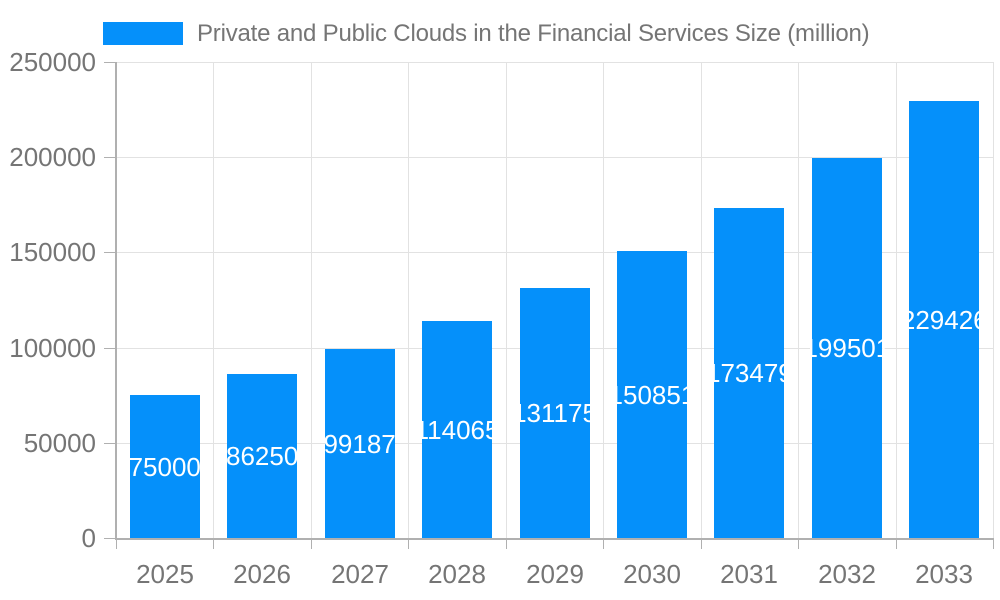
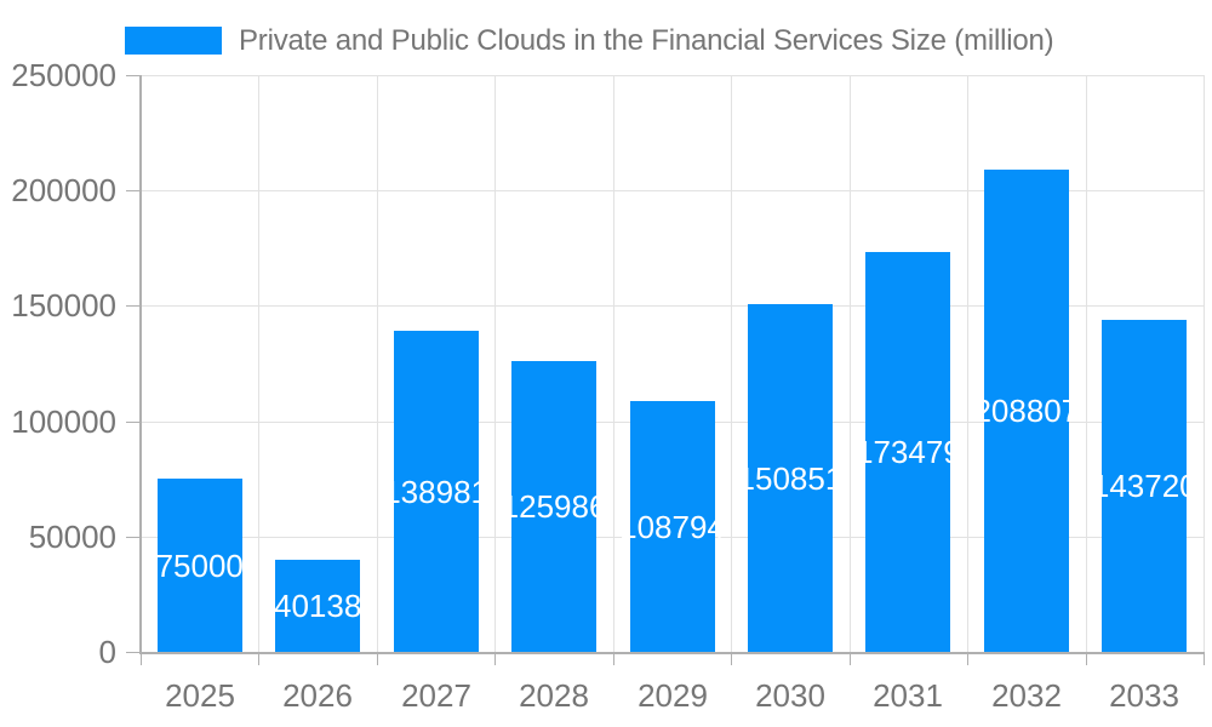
2026: 86250 -> 40138
2027: 99187 -> 138981
2028: 114065 -> 125986
2029: 131175 -> 108794
2032: 199501 -> 208807
2033: 229426 -> 143720
